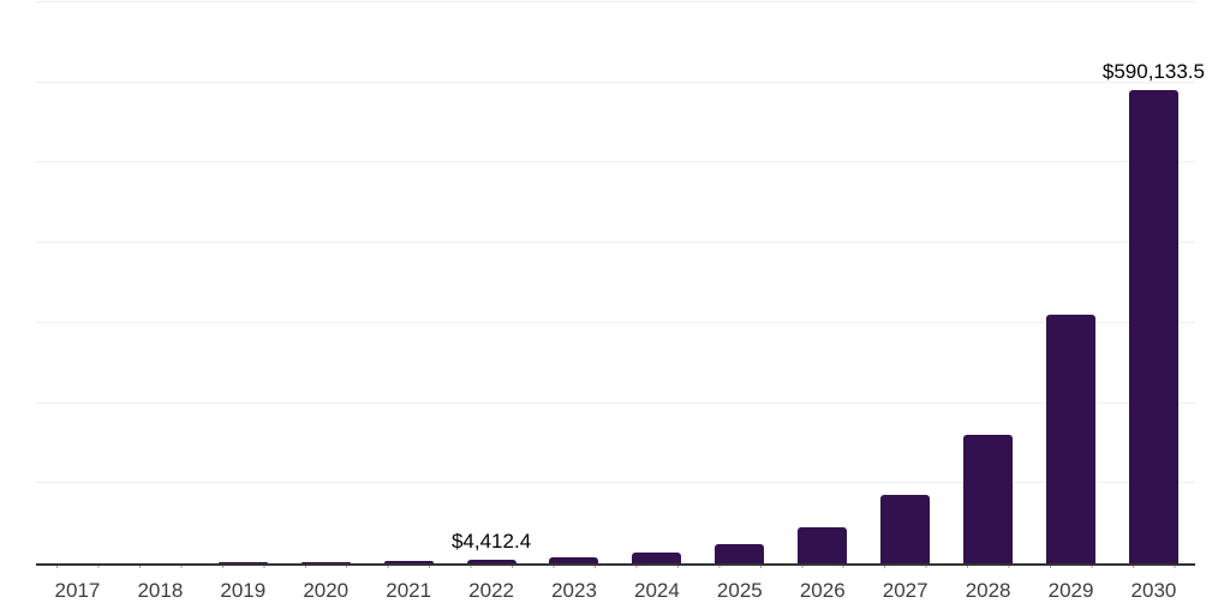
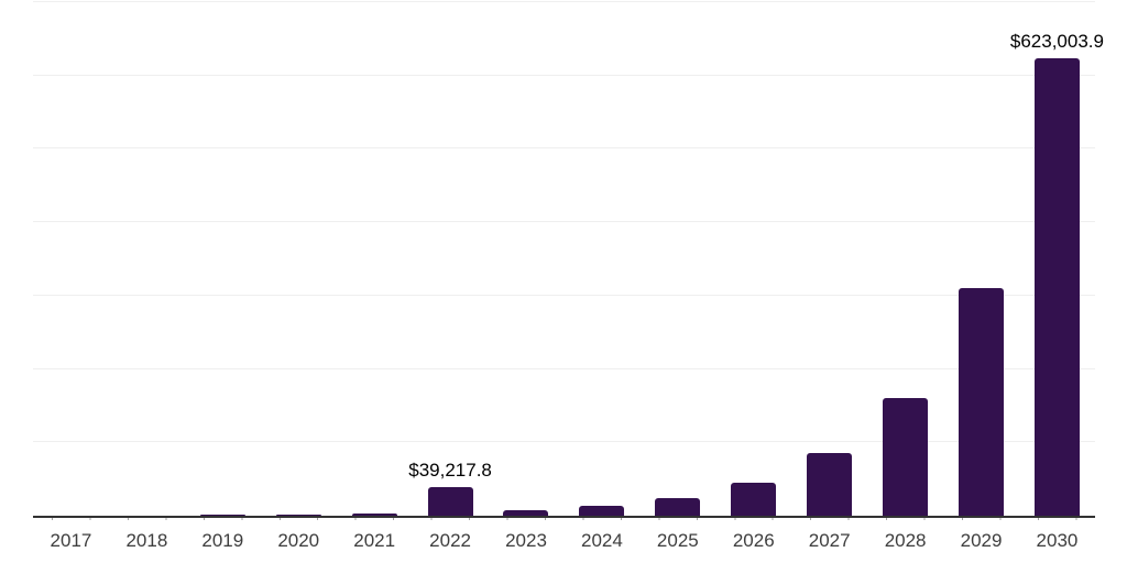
2022: $4,412.4 -> $39,217.8
2030: $590,133.5 -> $623,003.9
